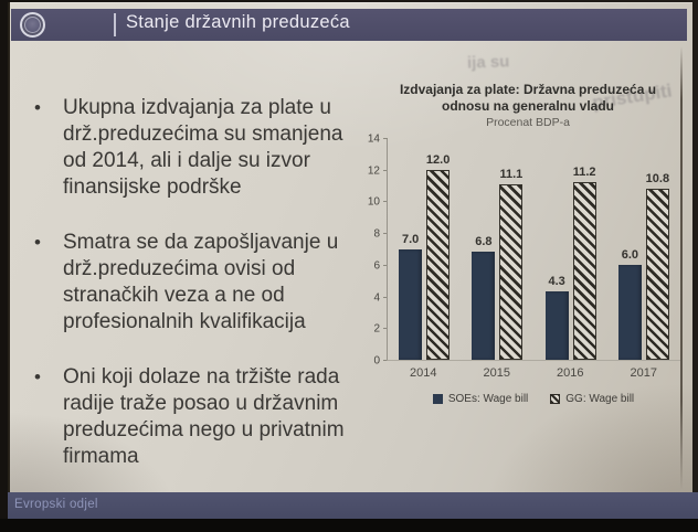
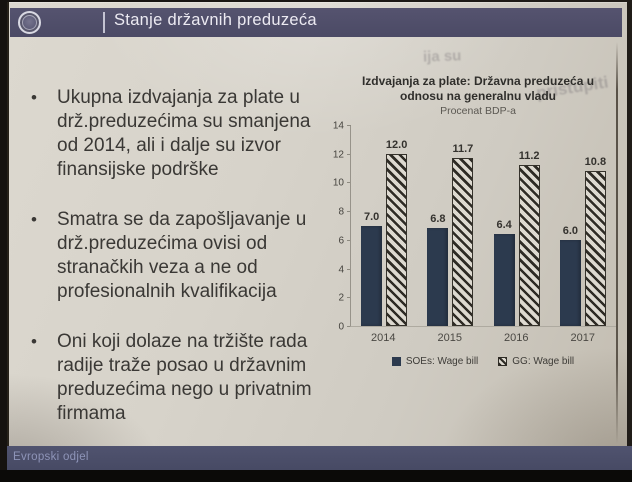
GG: Wage bill/2015: 11.1 -> 11.7
SOEs: Wage bill/2016: 4.3 -> 6.4
